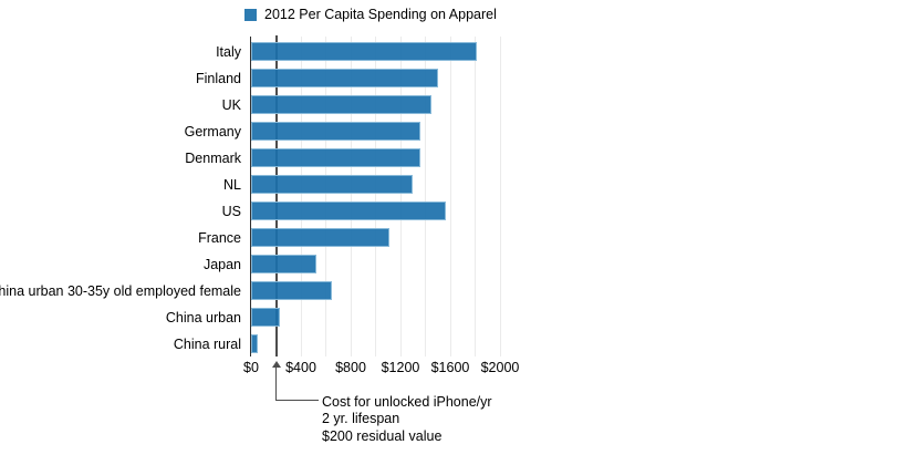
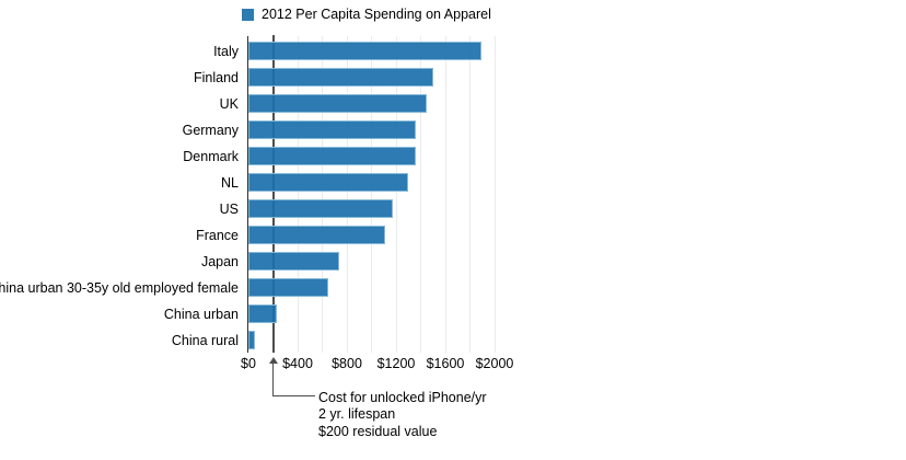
Italy: $1810 -> $1890
US: $1560 -> $1170
Japan: $520 -> $740
